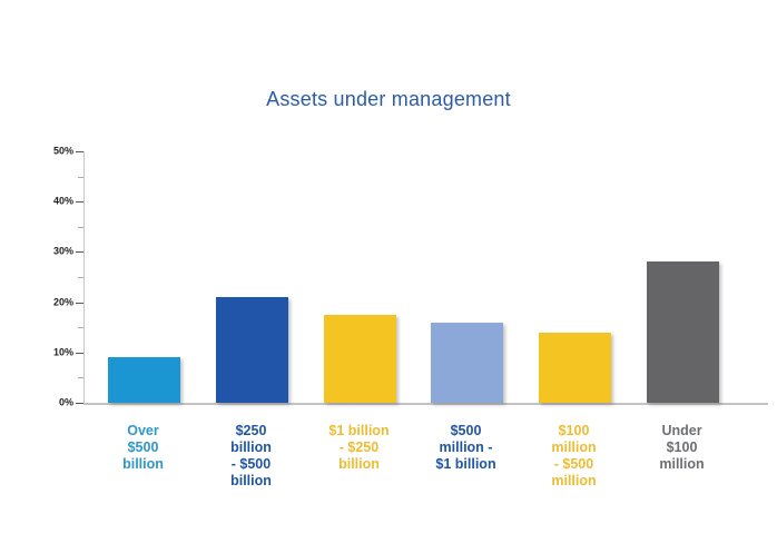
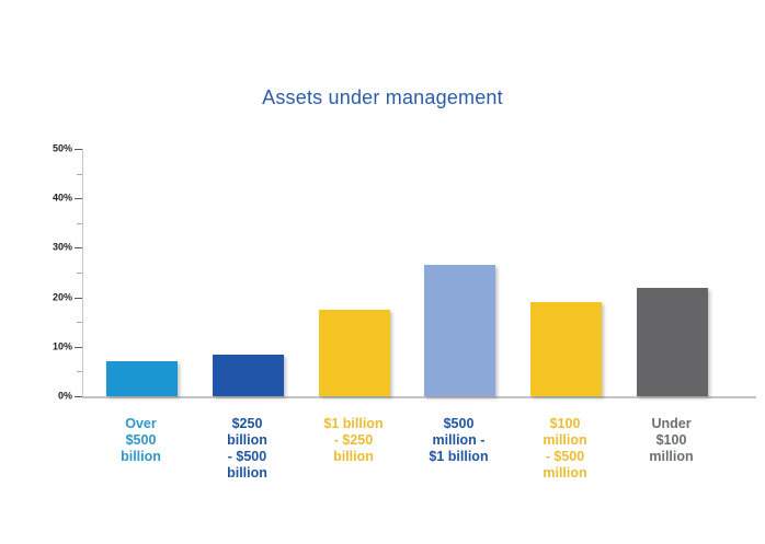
Over $500 billion: 9% -> 7%
$250 billion - $500 billion: 21% -> 8%
$500 million - $1 billion: 16% -> 26%
$100 million - $500 million: 14% -> 19%
Under $100 million: 28% -> 22%
